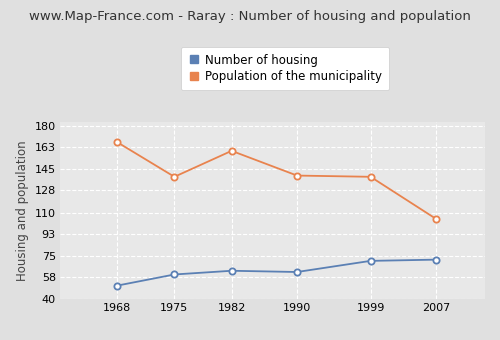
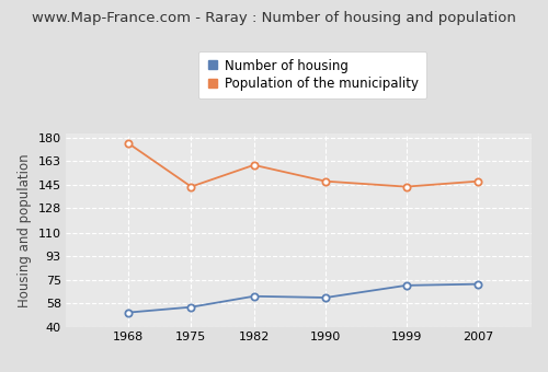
Population of the municipality/1968: 167 -> 176
Number of housing/1975: 60 -> 55
Population of the municipality/1975: 139 -> 144
Population of the municipality/1990: 140 -> 148
Population of the municipality/1999: 139 -> 144
Population of the municipality/2007: 105 -> 148
